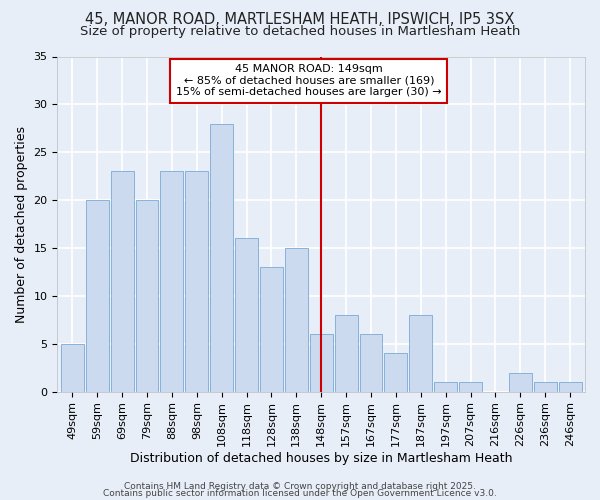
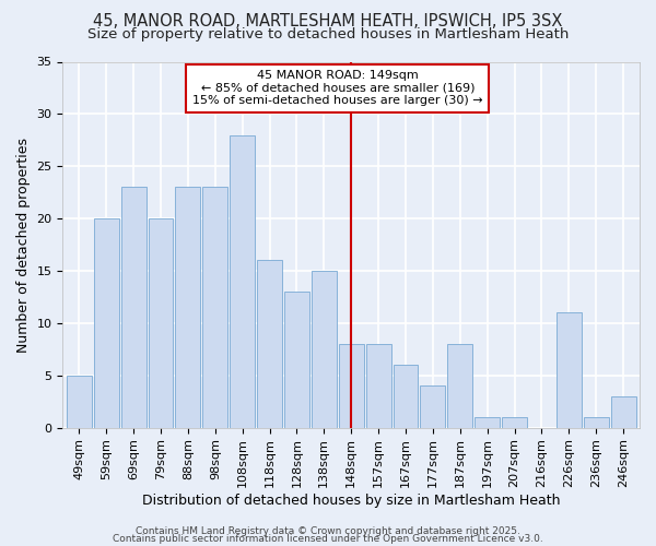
148sqm: 6 -> 8
226sqm: 2 -> 11
246sqm: 1 -> 3
